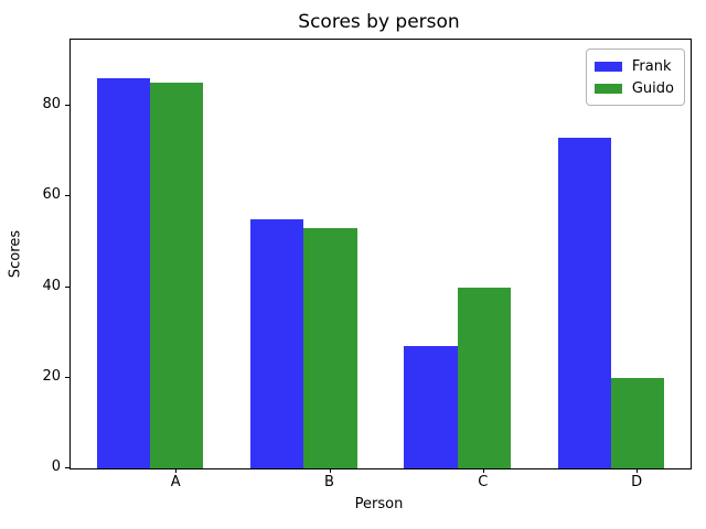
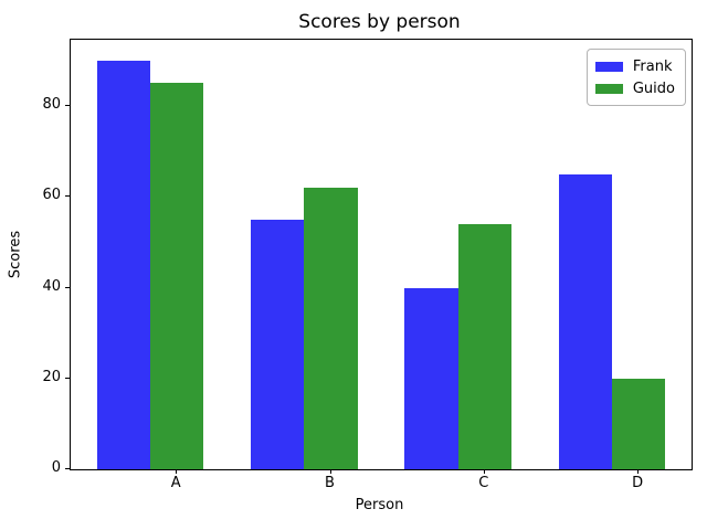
Frank/A: 86 -> 90
Guido/B: 53 -> 62
Frank/C: 27 -> 40
Guido/C: 40 -> 54
Frank/D: 73 -> 65
